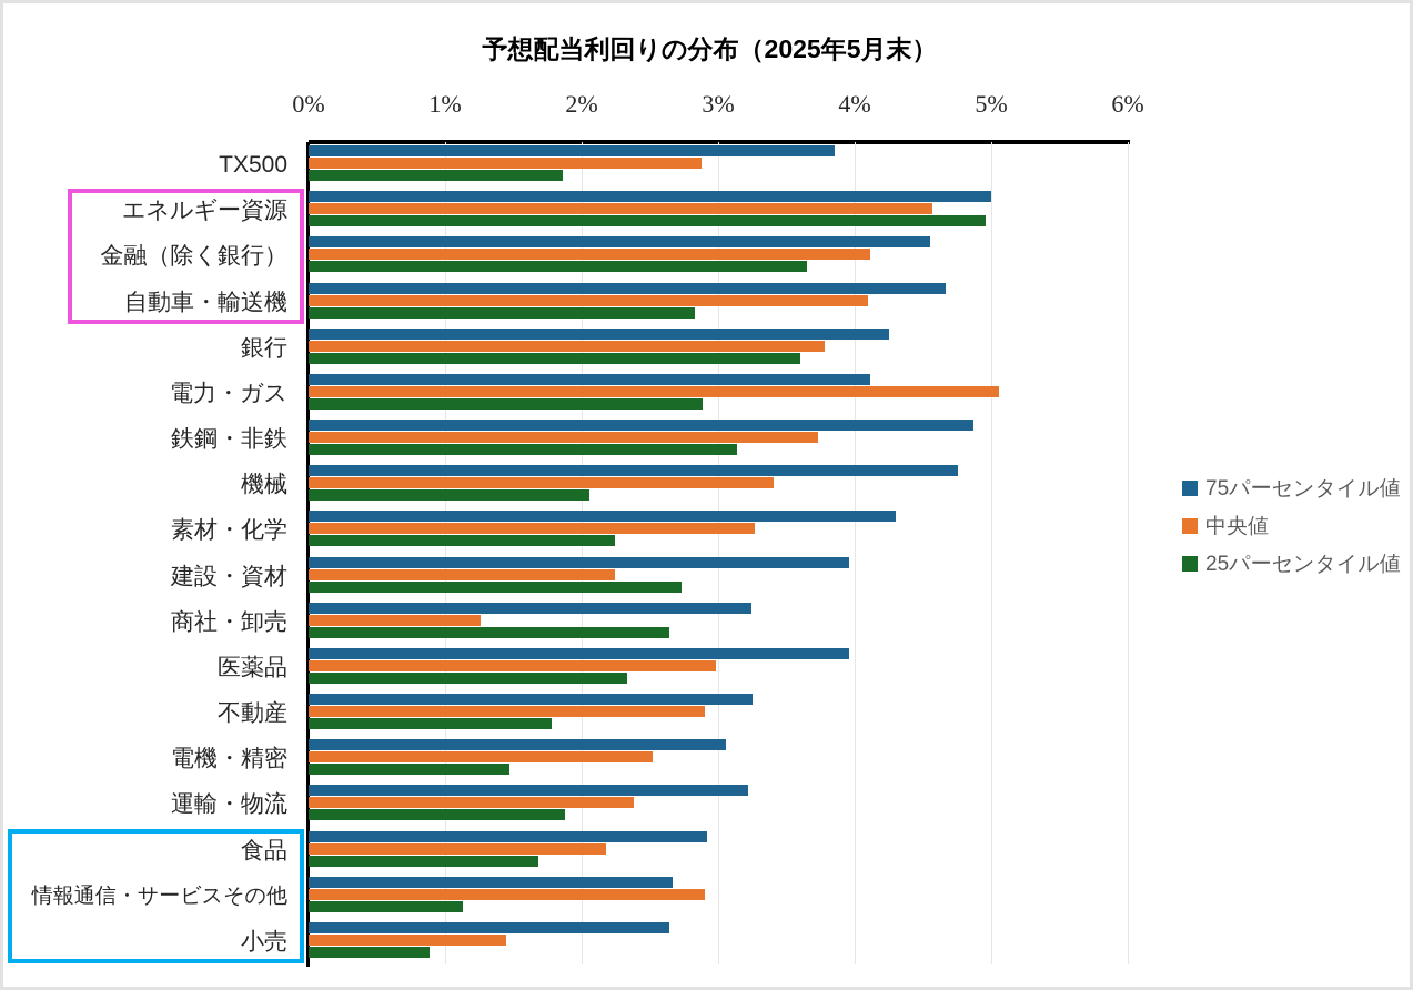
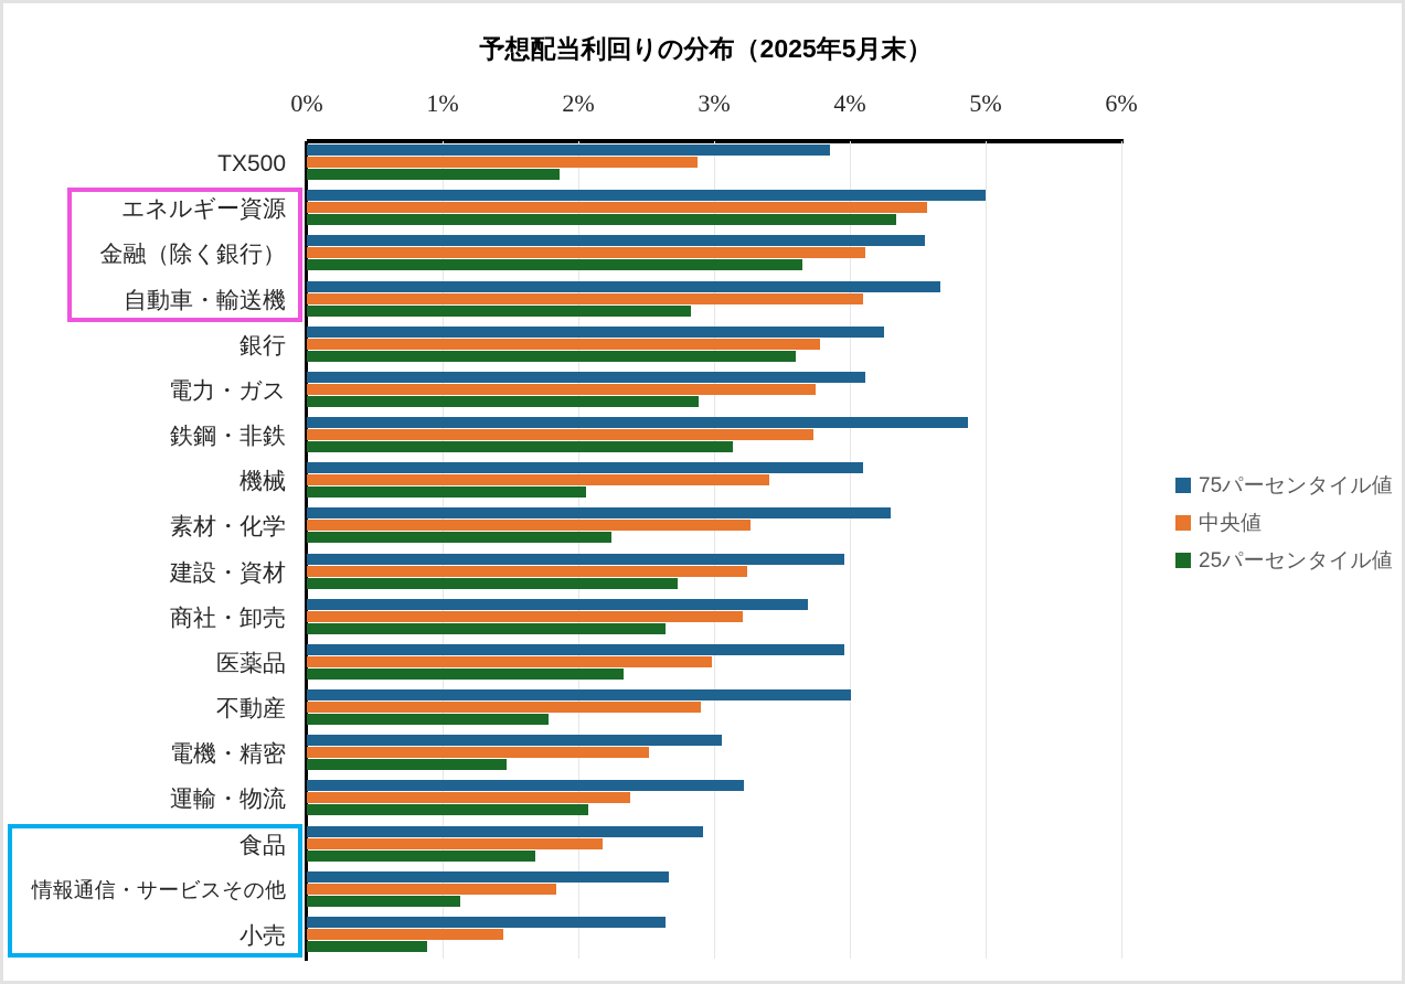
25パーセンタイル値/エネルギー資源: 4.96% -> 4.34%
中央値/電力・ガス: 5.06% -> 3.75%
75パーセンタイル値/機械: 4.76% -> 4.10%
中央値/建設・資材: 2.24% -> 3.24%
75パーセンタイル値/商社・卸売: 3.24% -> 3.69%
中央値/商社・卸売: 1.26% -> 3.21%
75パーセンタイル値/不動産: 3.25% -> 4.01%
25パーセンタイル値/運輸・物流: 1.88% -> 2.07%
中央値/情報通信・サービスその他: 2.90% -> 1.84%
